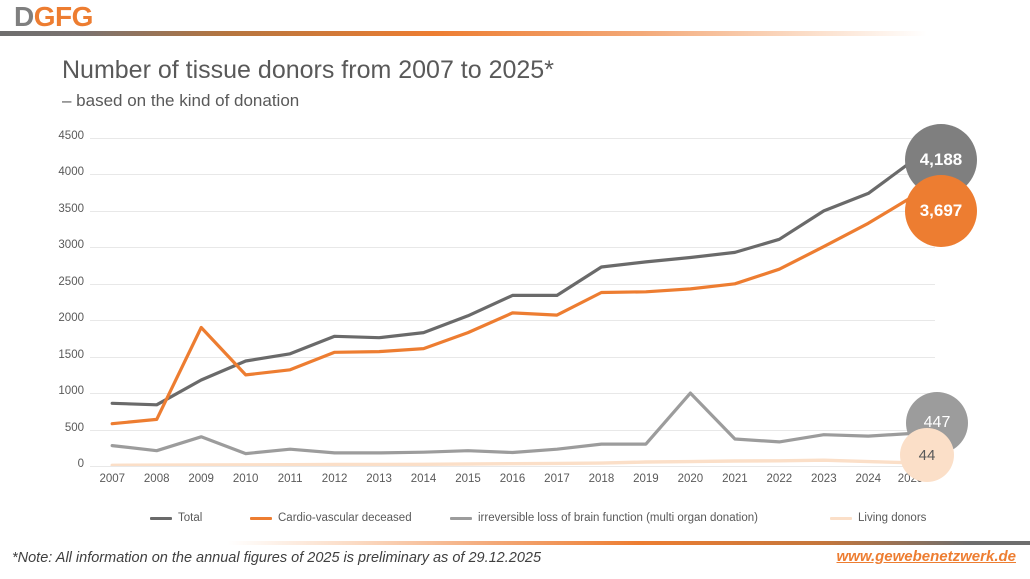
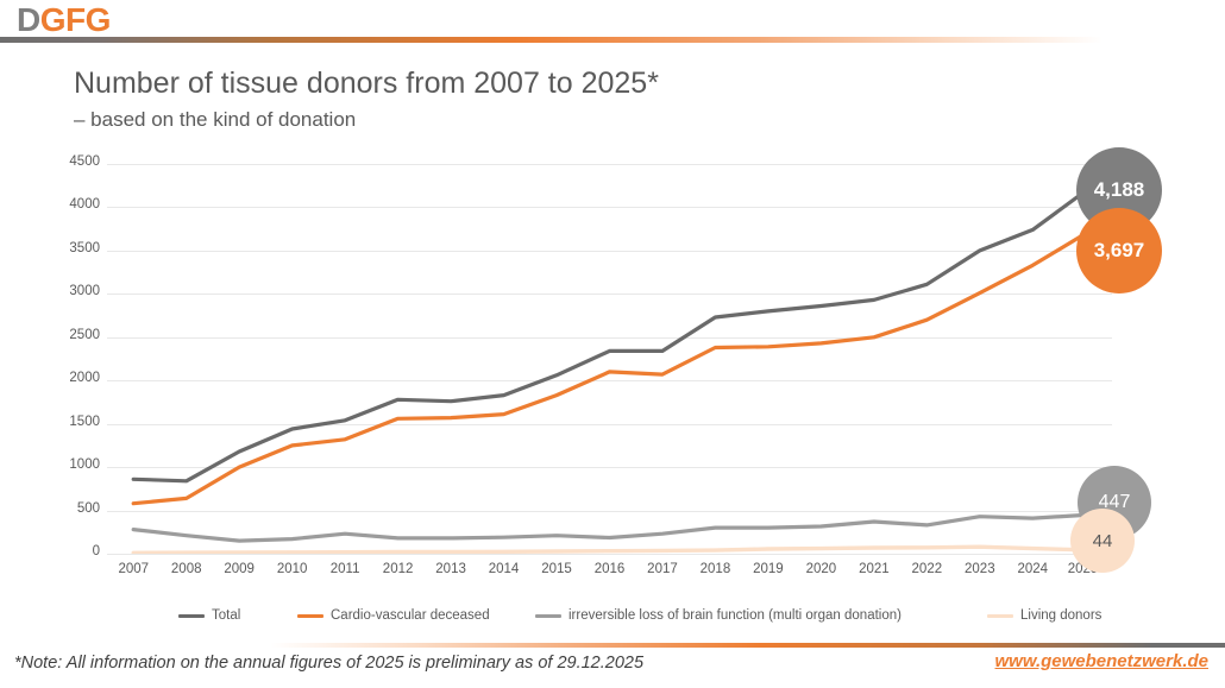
Cardio-vascular deceased/2009: 1900 -> 1000
irreversible loss of brain function (multi organ donation)/2009: 400 -> 200
irreversible loss of brain function (multi organ donation)/2020: 1000 -> 300
